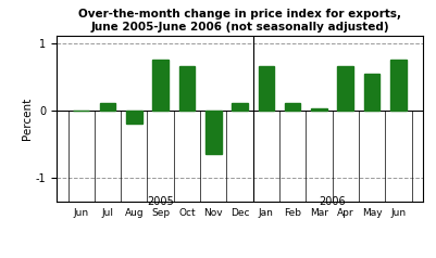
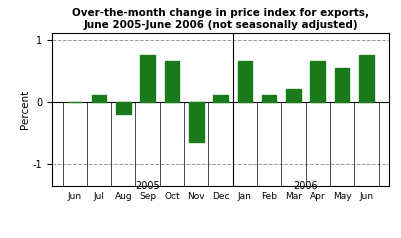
Mar: 0.02 -> 0.20
